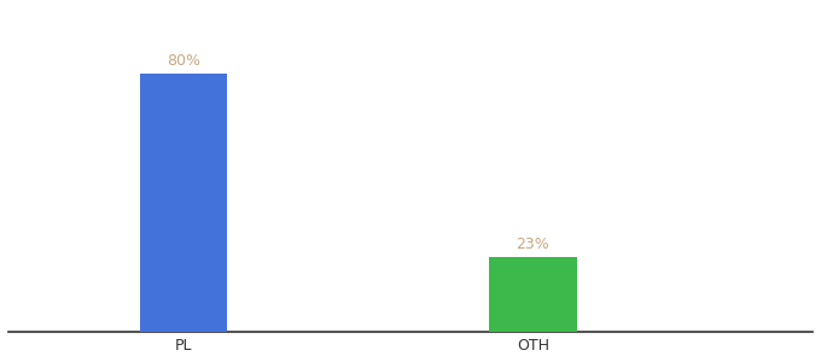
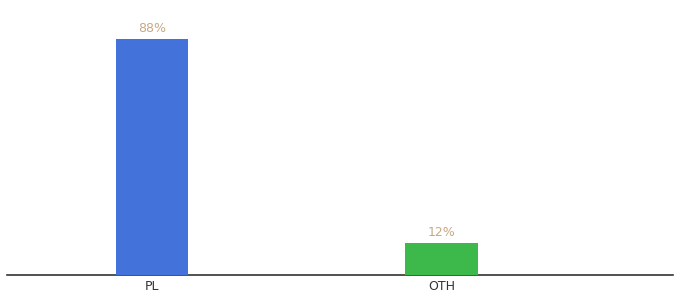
PL: 80% -> 88%
OTH: 23% -> 12%
